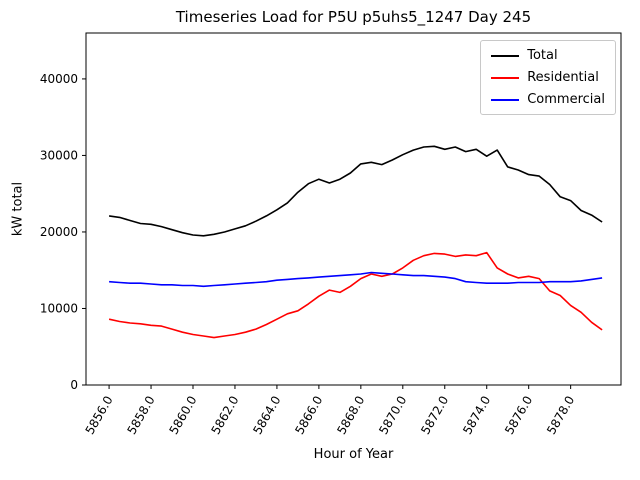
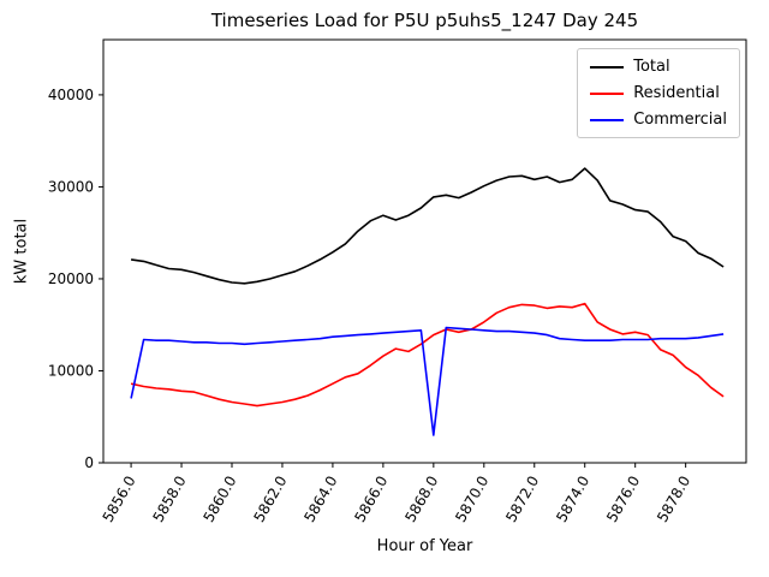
Commercial/5856.0: 14000 -> 7000
Commercial/5868.0: 14000 -> 3000
Total/5874.0: 30000 -> 32000
